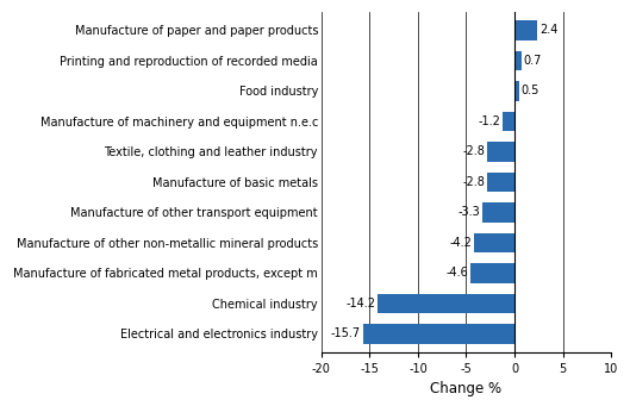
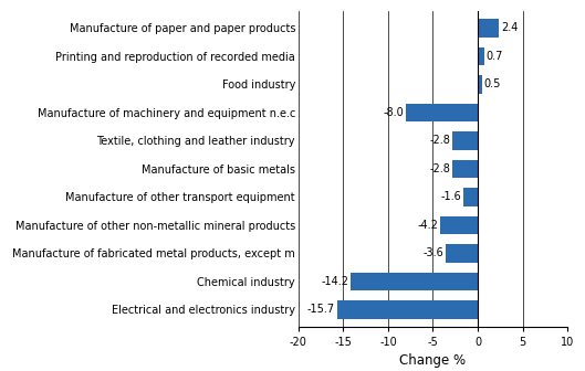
Manufacture of machinery and equipment n.e.c: -1.2 -> -8.0
Manufacture of other transport equipment: -3.3 -> -1.6
Manufacture of fabricated metal products, except m: -4.6 -> -3.6
